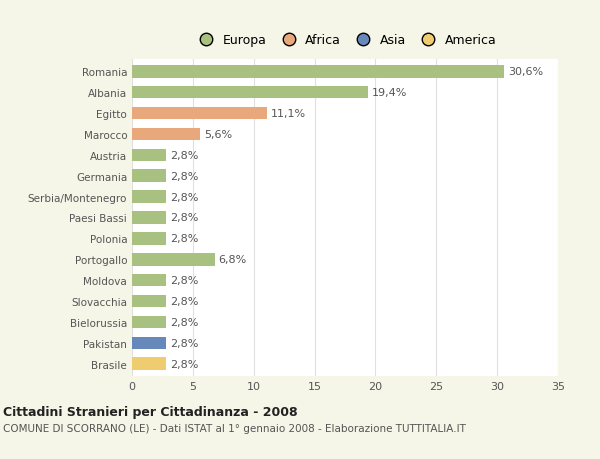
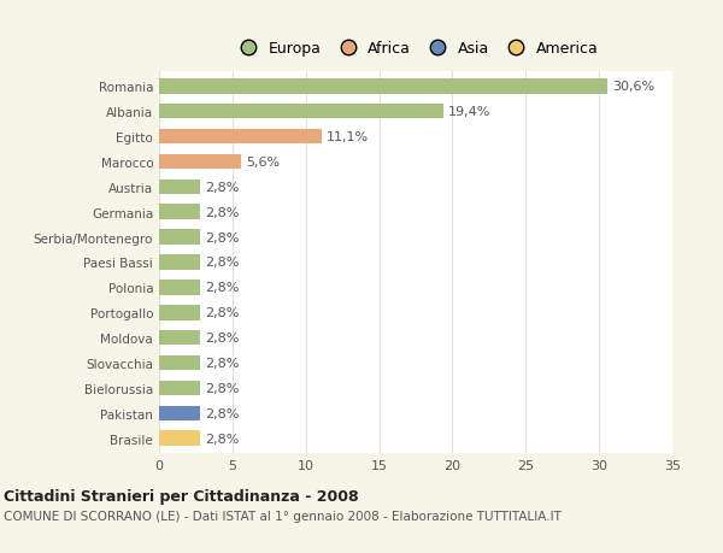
Portogallo: 6,8% -> 2,8%
